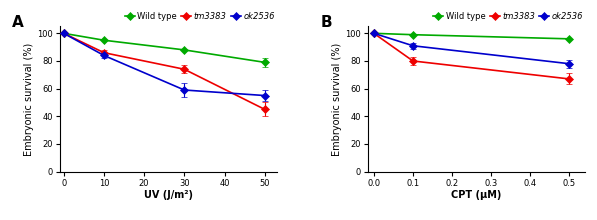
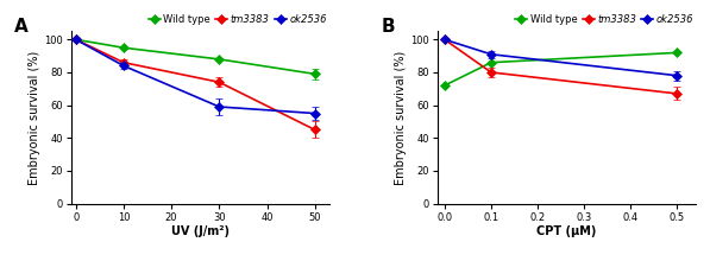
Wild type/0.0: 100 -> 72
Wild type/0.1: 99 -> 86
Wild type/0.5: 96 -> 92
